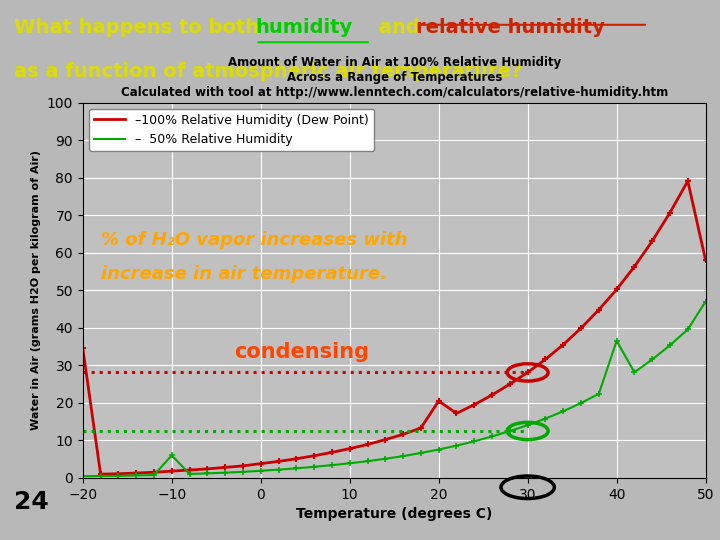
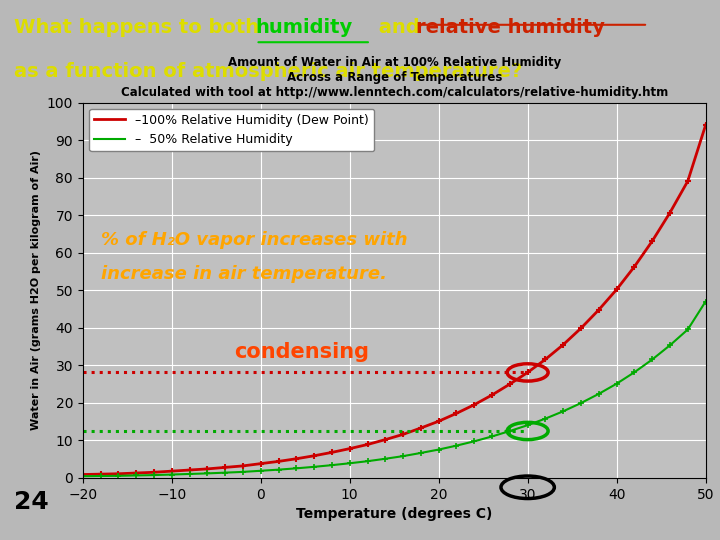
–100% Relative Humidity (Dew Point)/−20: 34.5 -> 0.9
– 50% Relative Humidity/−10: 6.0 -> 0.9
–100% Relative Humidity (Dew Point)/20: 20.5 -> 15.1
– 50% Relative Humidity/40: 36.5 -> 25.1
–100% Relative Humidity (Dew Point)/50: 58.0 -> 94.0
